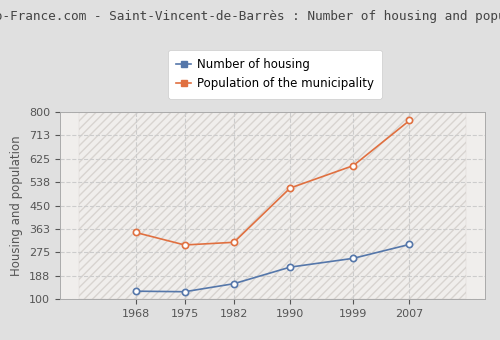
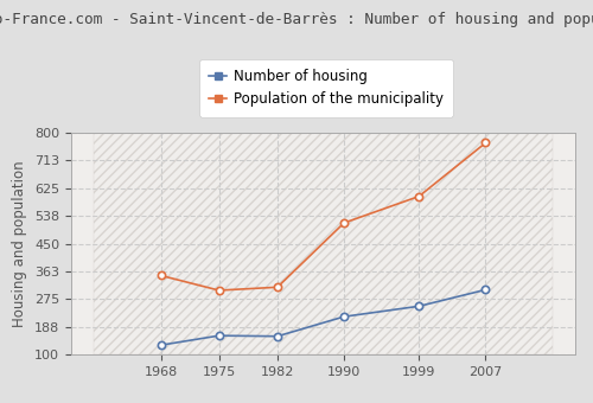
Number of housing/1975: 128 -> 160
